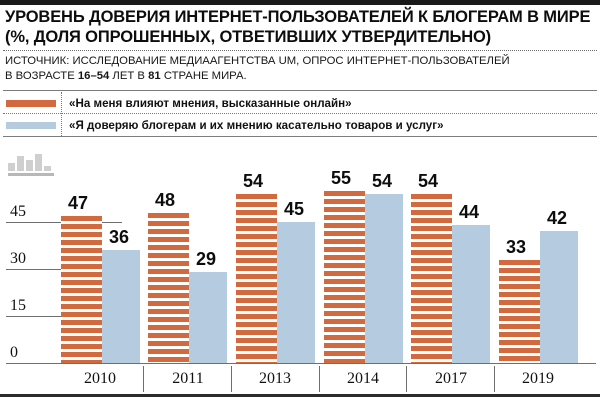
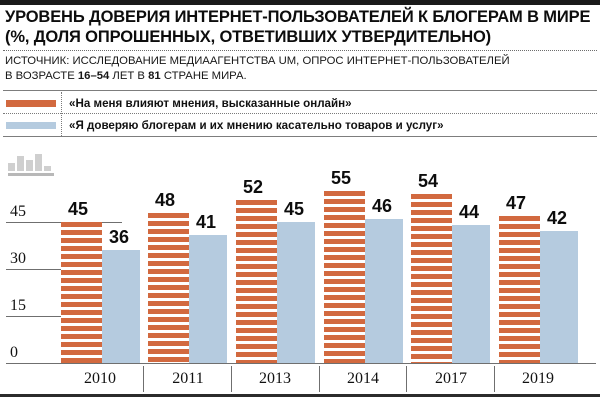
«На меня влияют мнения, высказанные онлайн»/2010: 47 -> 45
«Я доверяю блогерам и их мнению касательно товаров и услуг»/2011: 29 -> 41
«На меня влияют мнения, высказанные онлайн»/2013: 54 -> 52
«Я доверяю блогерам и их мнению касательно товаров и услуг»/2014: 54 -> 46
«На меня влияют мнения, высказанные онлайн»/2019: 33 -> 47
